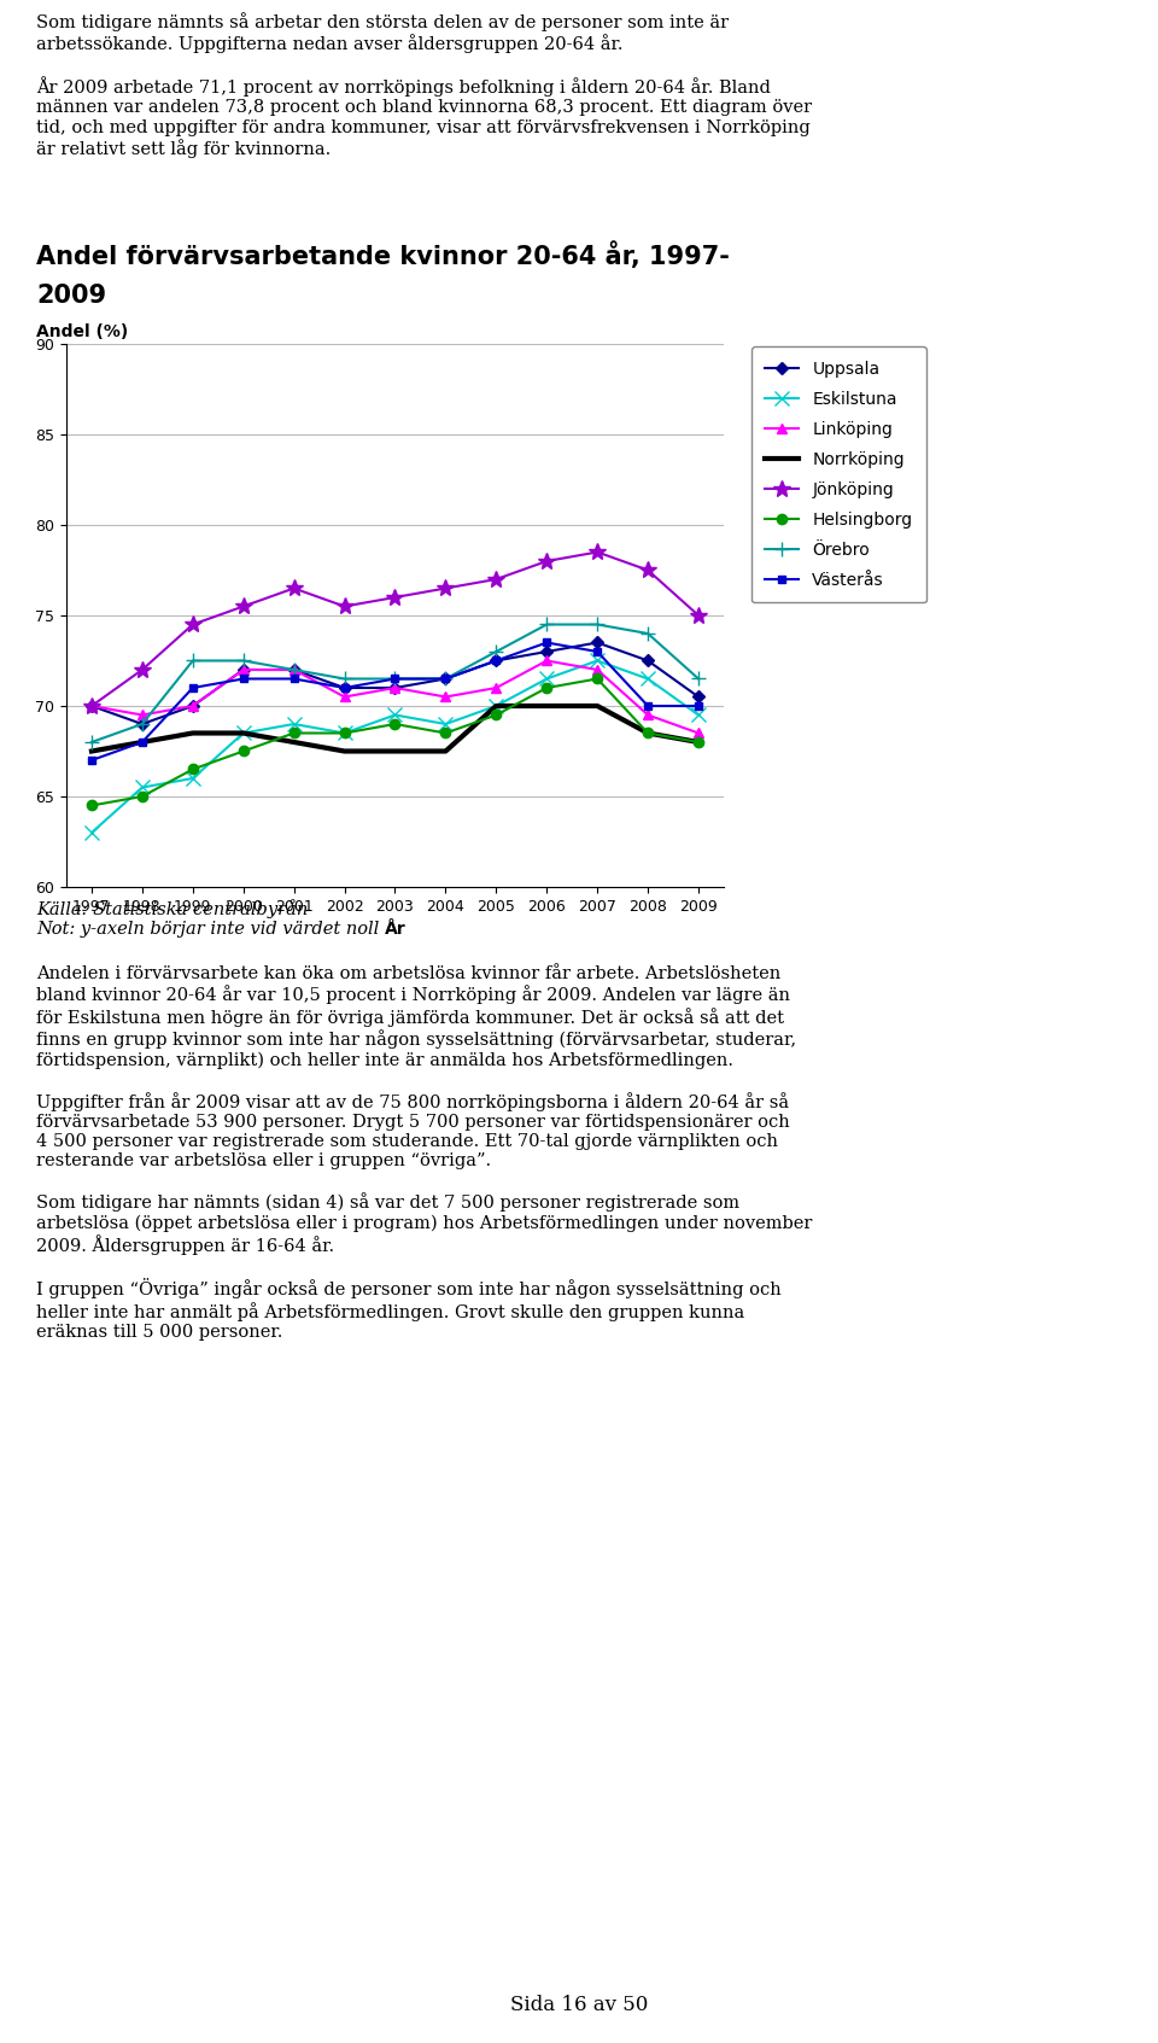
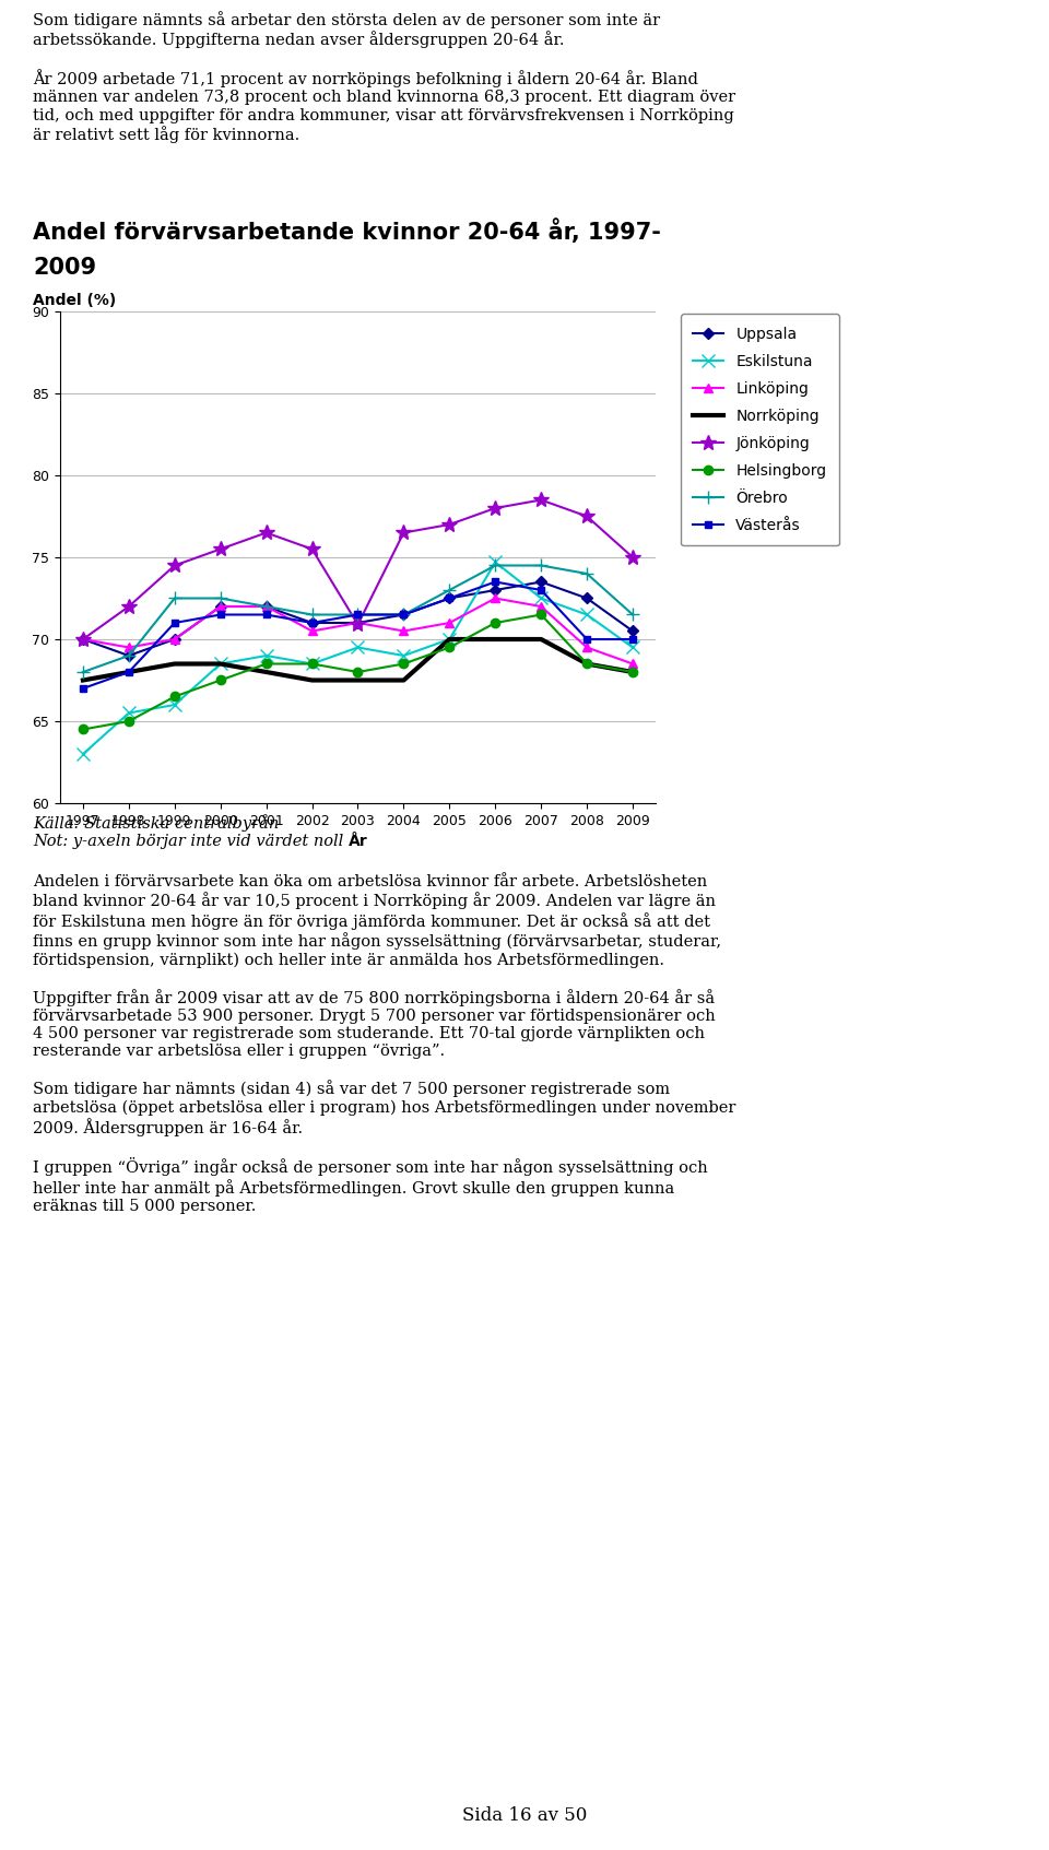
Jönköping/2003: 76.0 -> 70.9
Helsingborg/2003: 69.0 -> 68.0
Eskilstuna/2006: 71.5 -> 74.7
